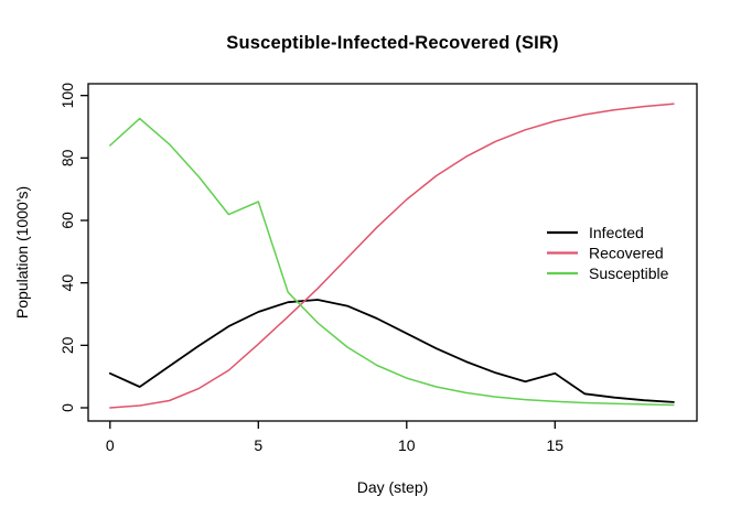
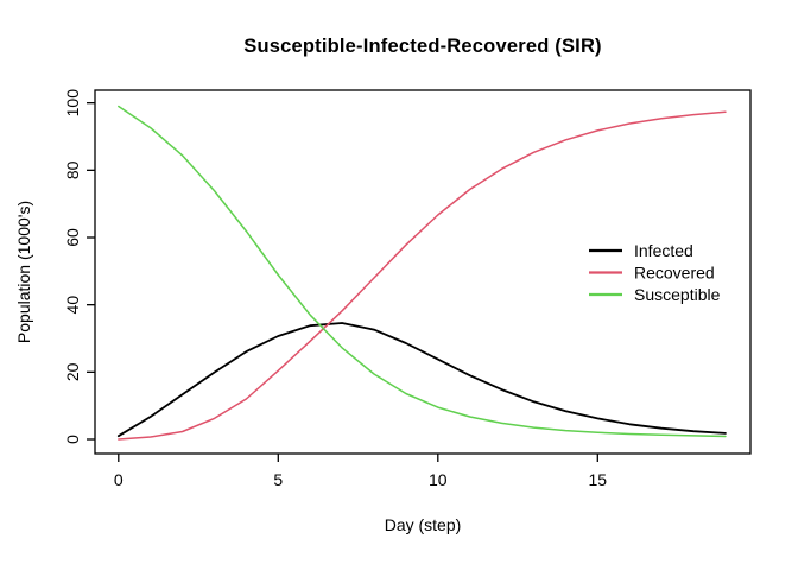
Infected/0: 11 -> 1
Susceptible/0: 84 -> 99
Susceptible/5: 66 -> 49
Infected/15: 11 -> 6
